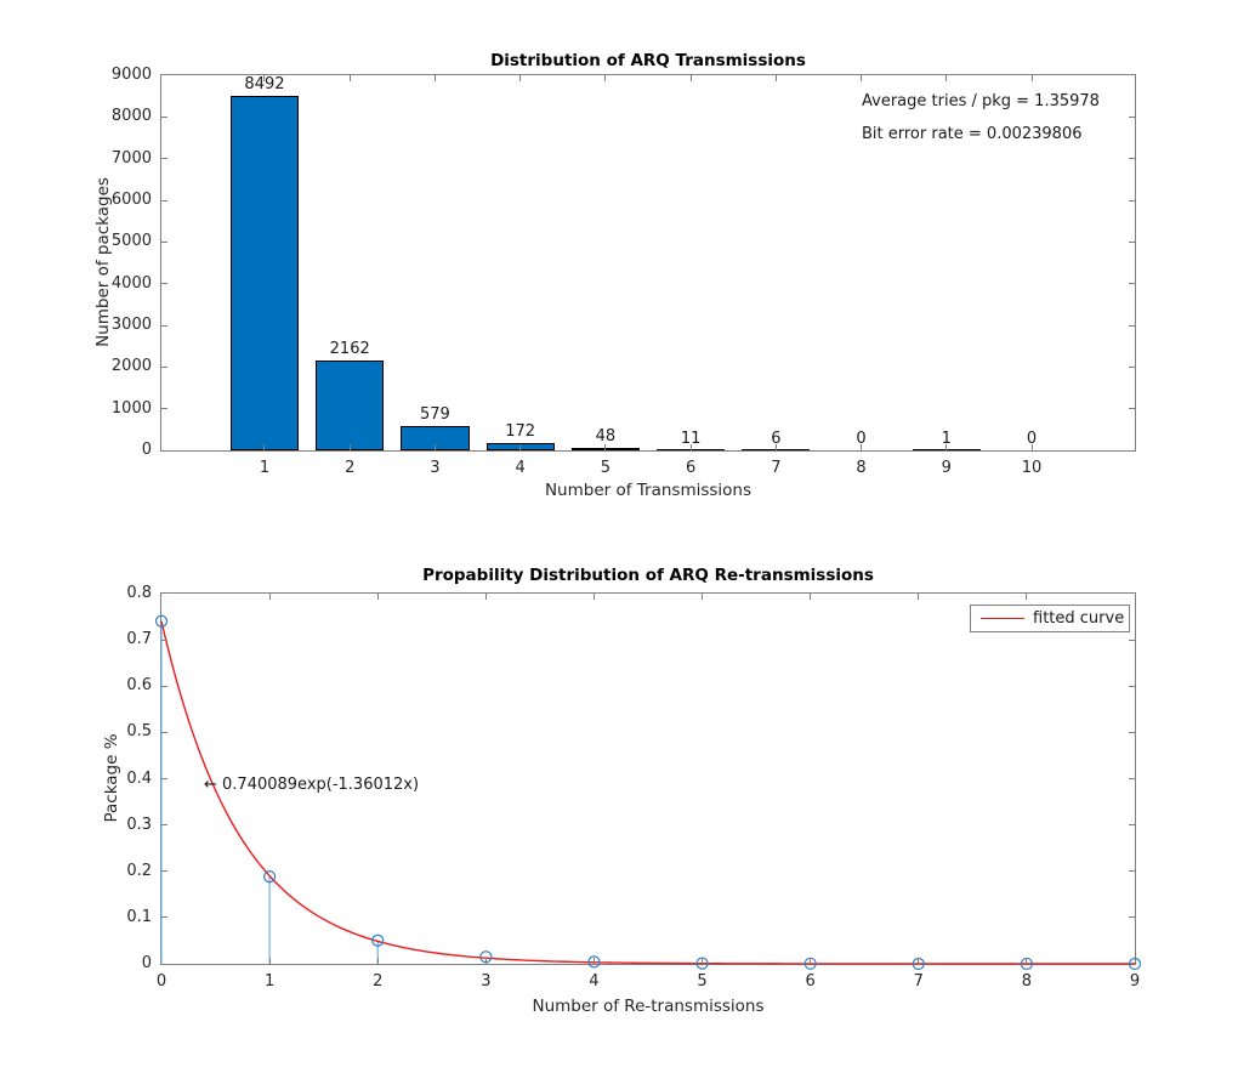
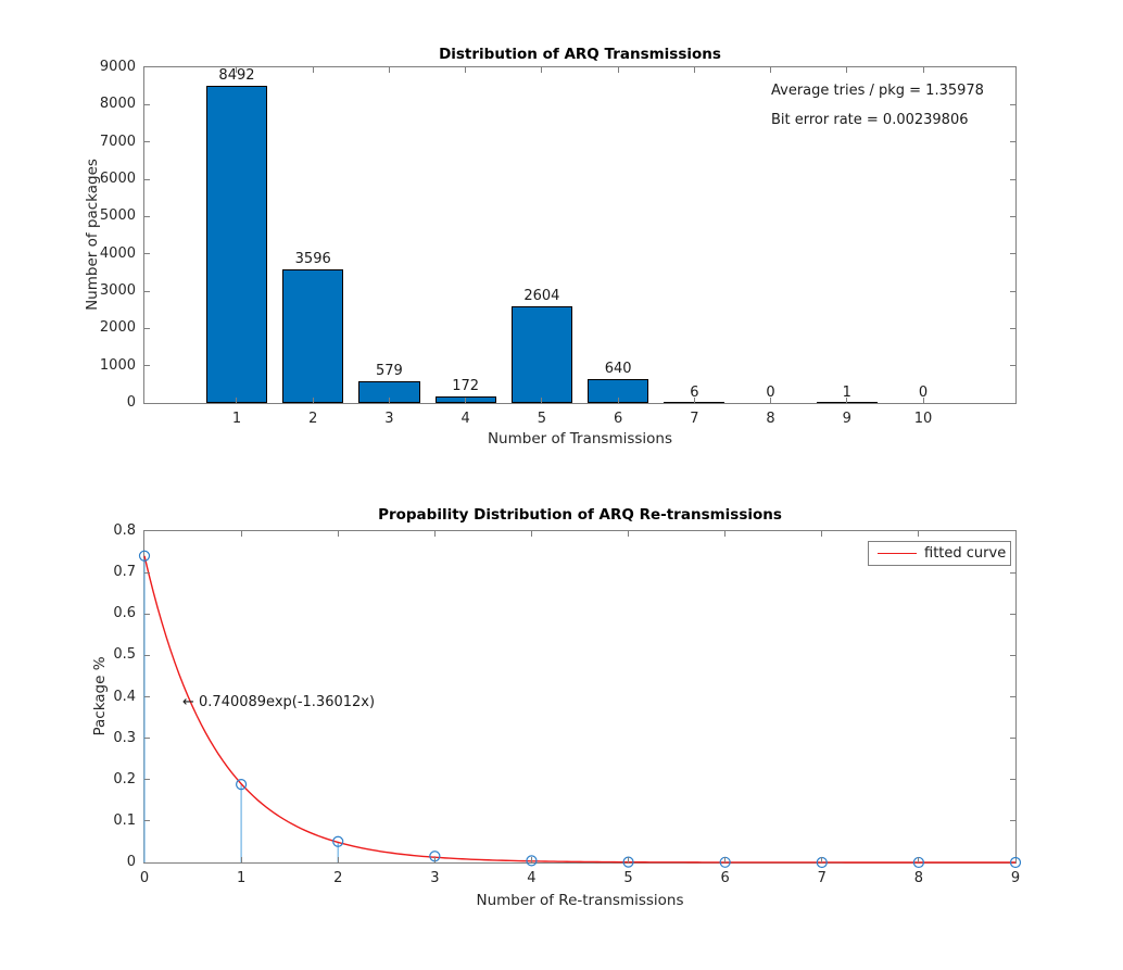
Distribution of ARQ Transmissions/2: 2162 -> 3596
Distribution of ARQ Transmissions/5: 48 -> 2604
Distribution of ARQ Transmissions/6: 11 -> 640
